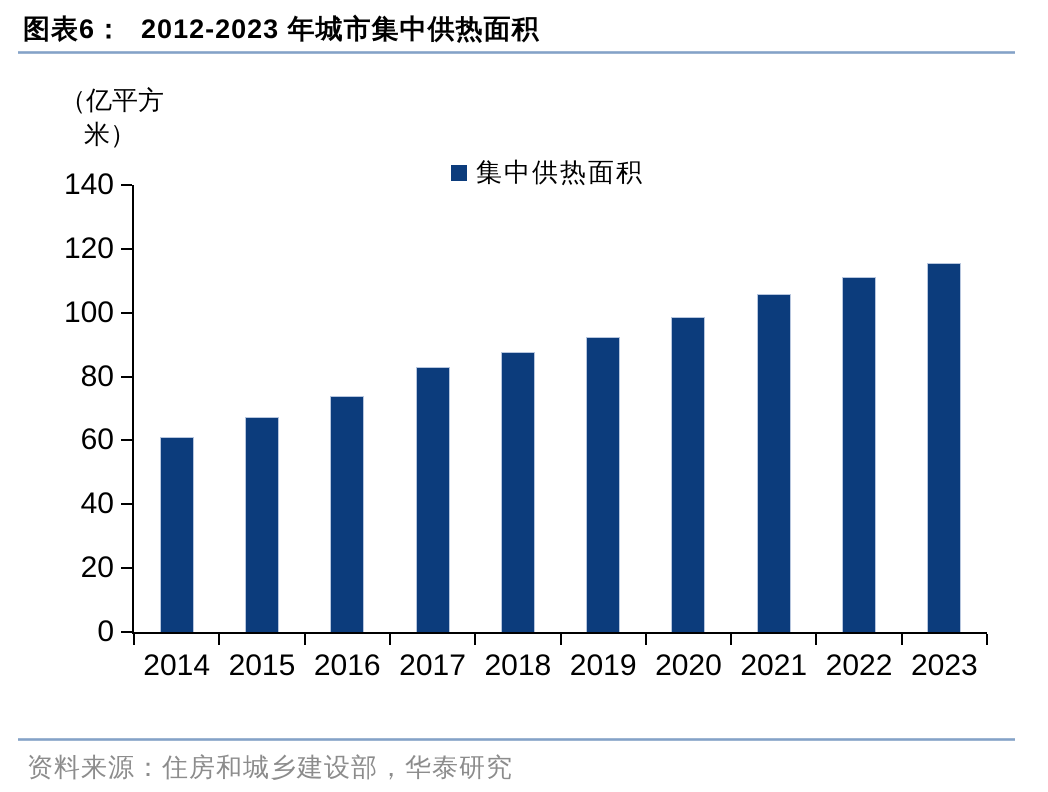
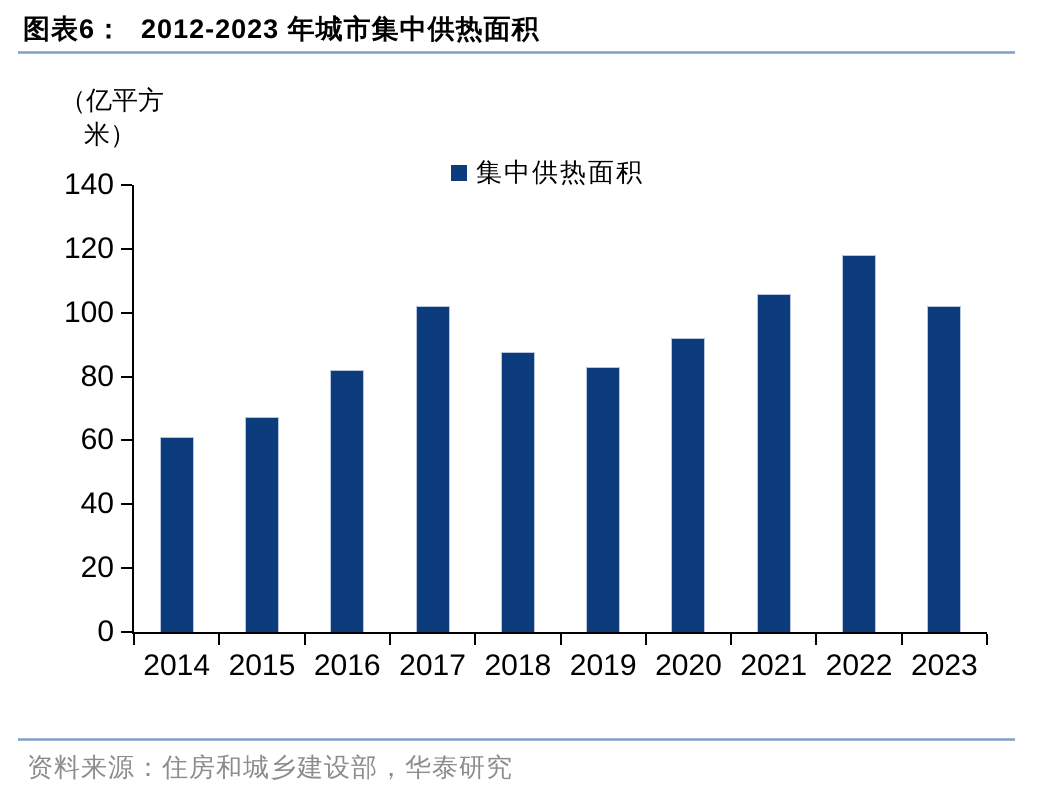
2016: 74 -> 82
2017: 83 -> 102
2019: 92 -> 83
2020: 99 -> 92
2022: 111 -> 118
2023: 116 -> 102
